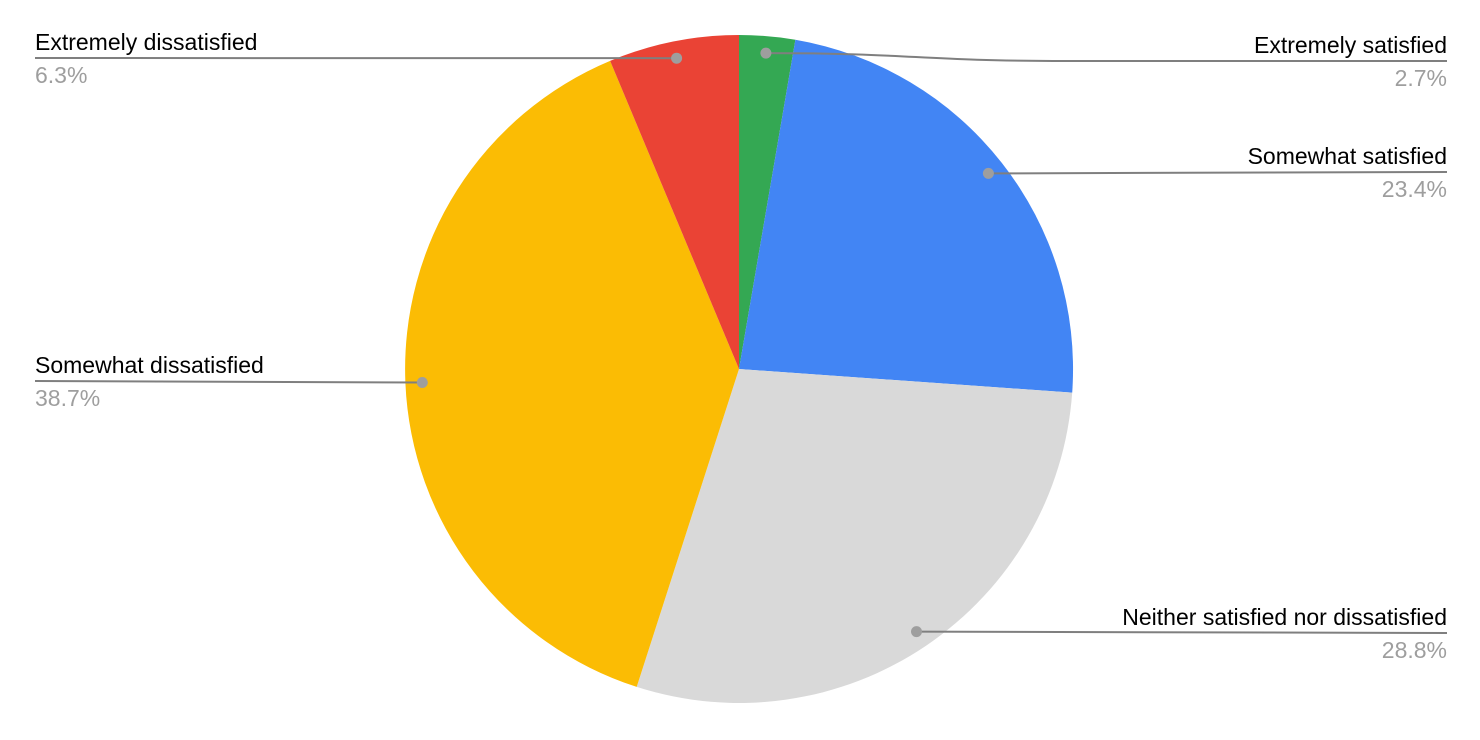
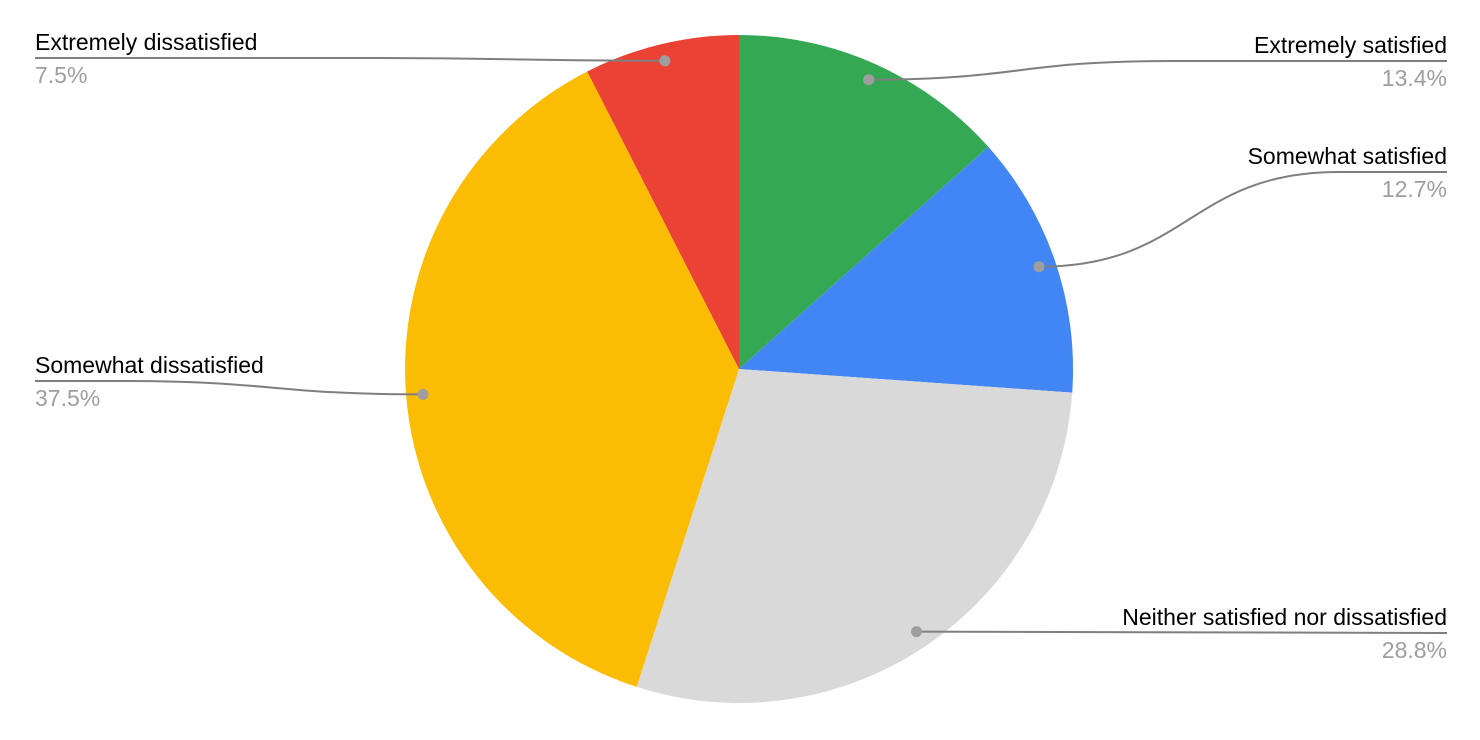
Extremely satisfied: 2.7% -> 13.4%
Somewhat satisfied: 23.4% -> 12.7%
Somewhat dissatisfied: 38.7% -> 37.5%
Extremely dissatisfied: 6.3% -> 7.5%
